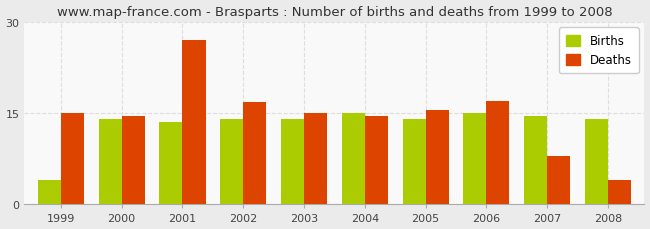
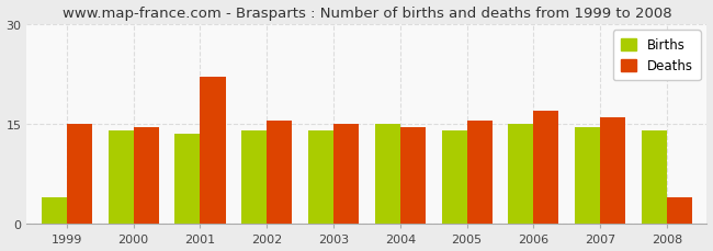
Deaths/2001: 27.0 -> 22.0
Deaths/2002: 16.8 -> 15.5
Deaths/2007: 8.0 -> 16.0
